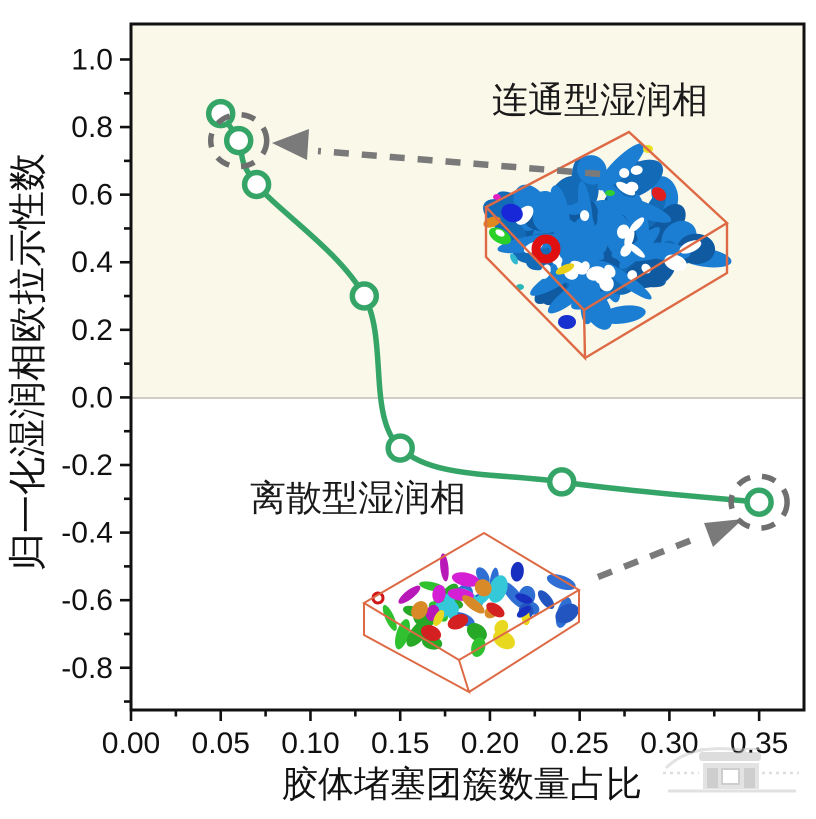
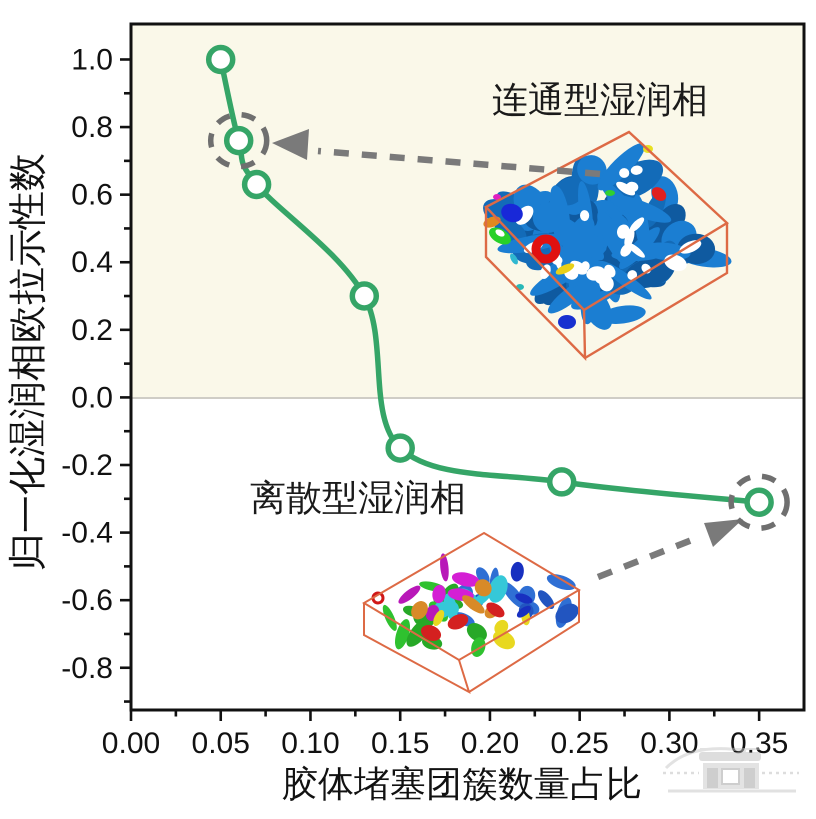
0.05: 0.84 -> 1.00
